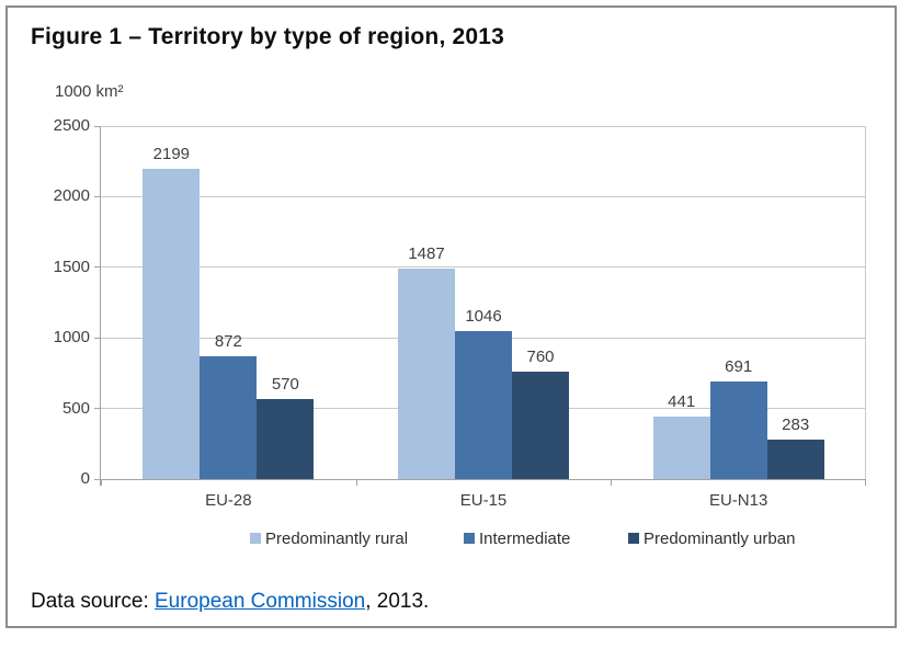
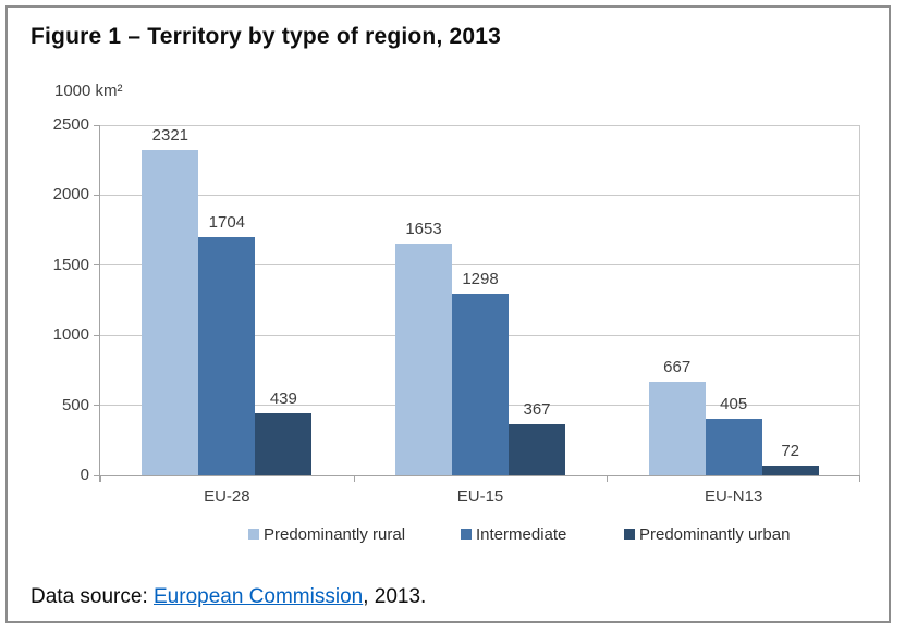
Predominantly rural/EU-28: 2199 -> 2321
Intermediate/EU-28: 872 -> 1704
Predominantly urban/EU-28: 570 -> 439
Predominantly rural/EU-15: 1487 -> 1653
Intermediate/EU-15: 1046 -> 1298
Predominantly urban/EU-15: 760 -> 367
Predominantly rural/EU-N13: 441 -> 667
Intermediate/EU-N13: 691 -> 405
Predominantly urban/EU-N13: 283 -> 72
